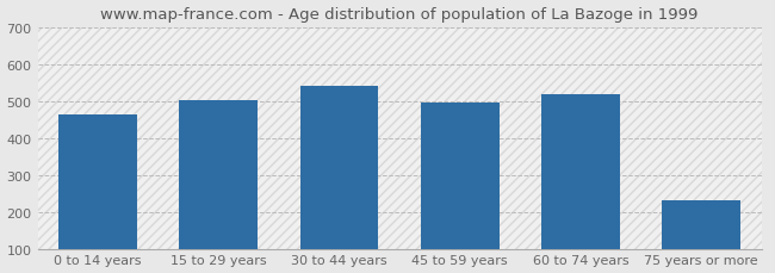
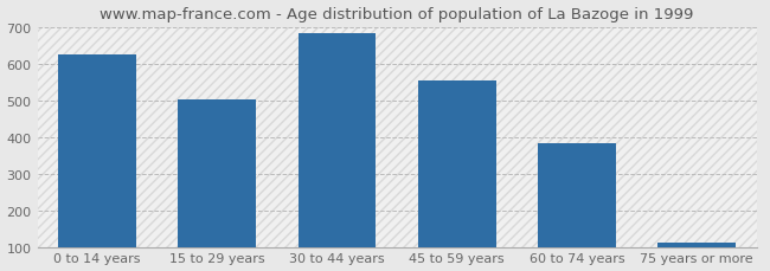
0 to 14 years: 465 -> 625
30 to 44 years: 540 -> 682
45 to 59 years: 495 -> 554
60 to 74 years: 520 -> 384
75 years or more: 230 -> 113
